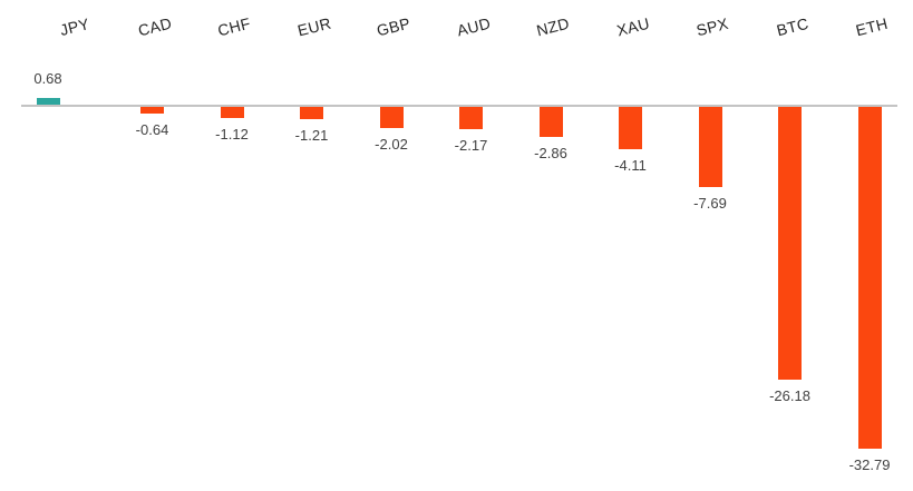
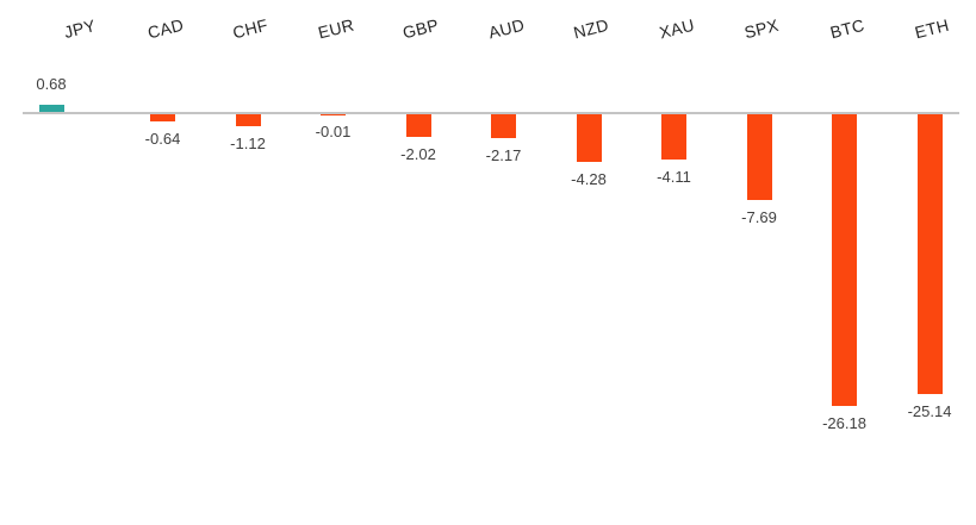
EUR: -1.21 -> -0.01
NZD: -2.86 -> -4.28
ETH: -32.79 -> -25.14
